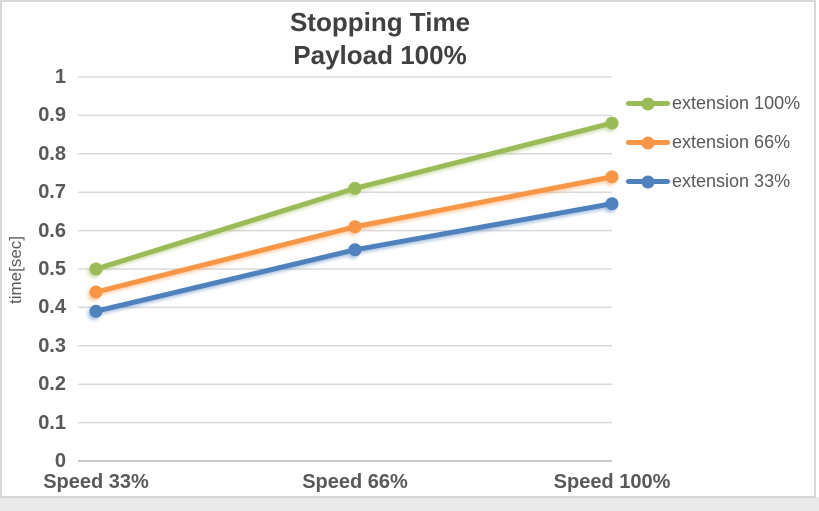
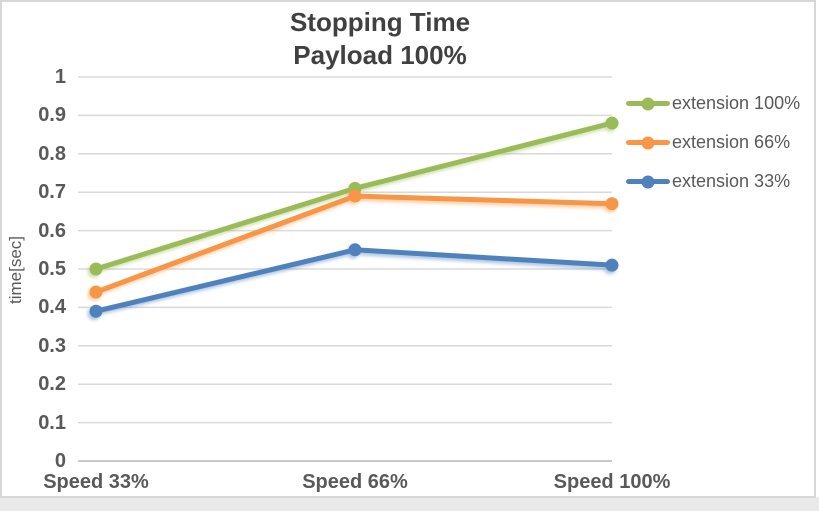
extension 66%/Speed 66%: 0.61 -> 0.69
extension 66%/Speed 100%: 0.74 -> 0.67
extension 33%/Speed 100%: 0.67 -> 0.51
